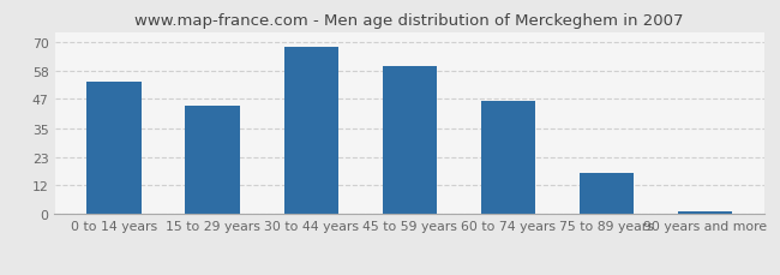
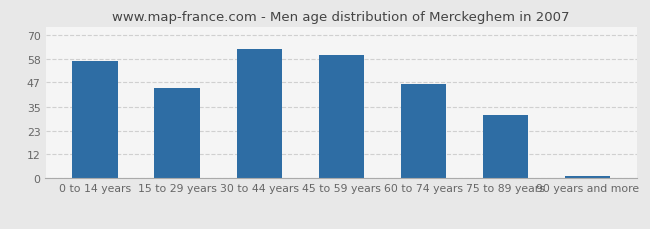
0 to 14 years: 54 -> 57
30 to 44 years: 68 -> 63
75 to 89 years: 17 -> 31
